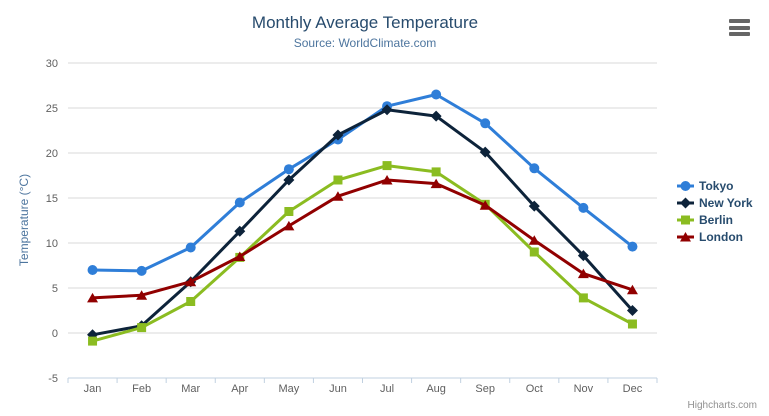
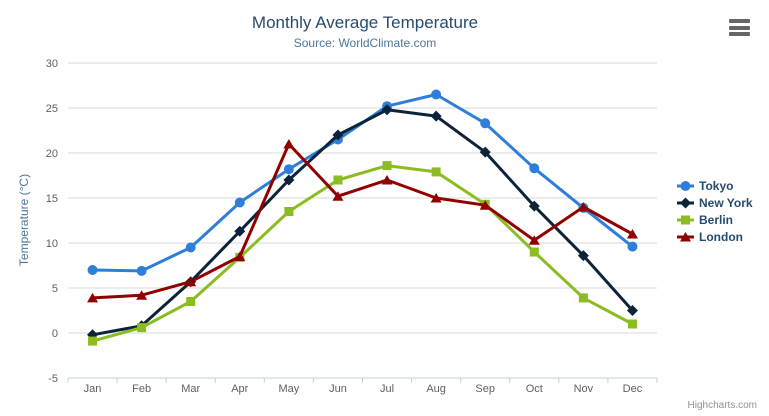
London/May: 12 -> 21
London/Aug: 17 -> 15
London/Nov: 7 -> 14
London/Dec: 5 -> 11
